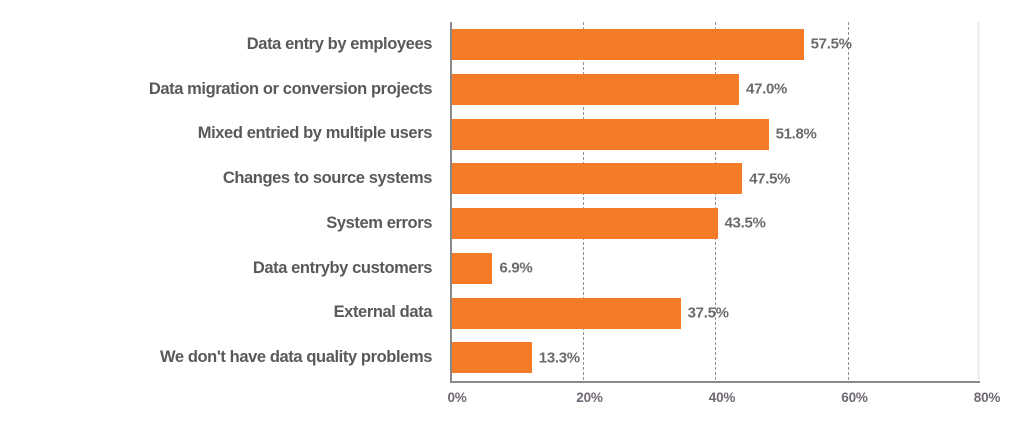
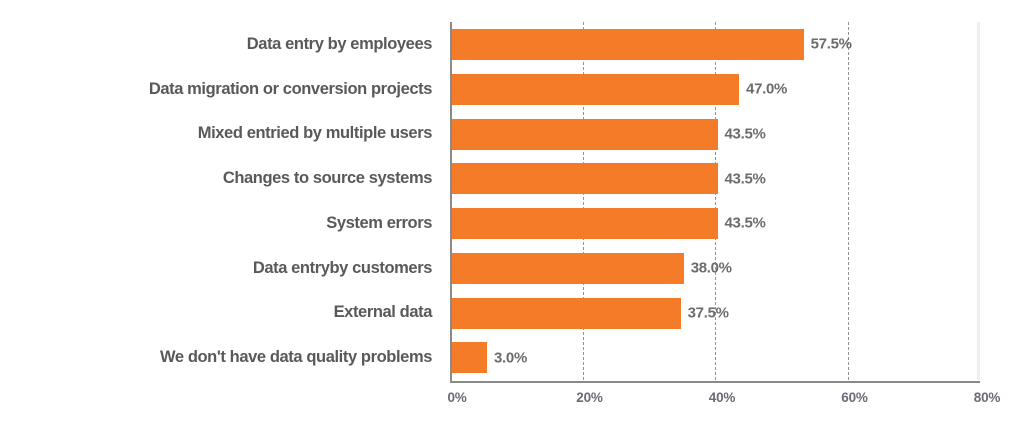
Mixed entried by multiple users: 51.8% -> 43.5%
Changes to source systems: 47.5% -> 43.5%
Data entryby customers: 6.9% -> 38.0%
We don't have data quality problems: 13.3% -> 3.0%
